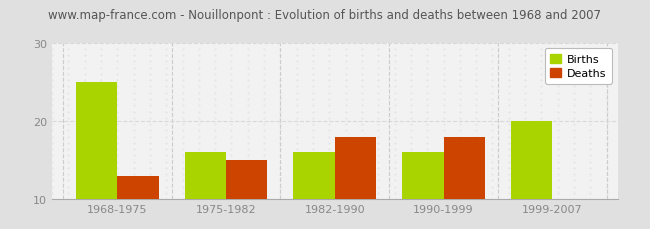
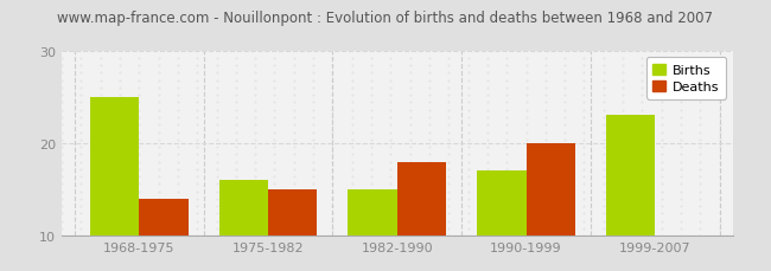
Deaths/1968-1975: 13 -> 14
Births/1982-1990: 16 -> 15
Births/1990-1999: 16 -> 17
Deaths/1990-1999: 18 -> 20
Births/1999-2007: 20 -> 23
